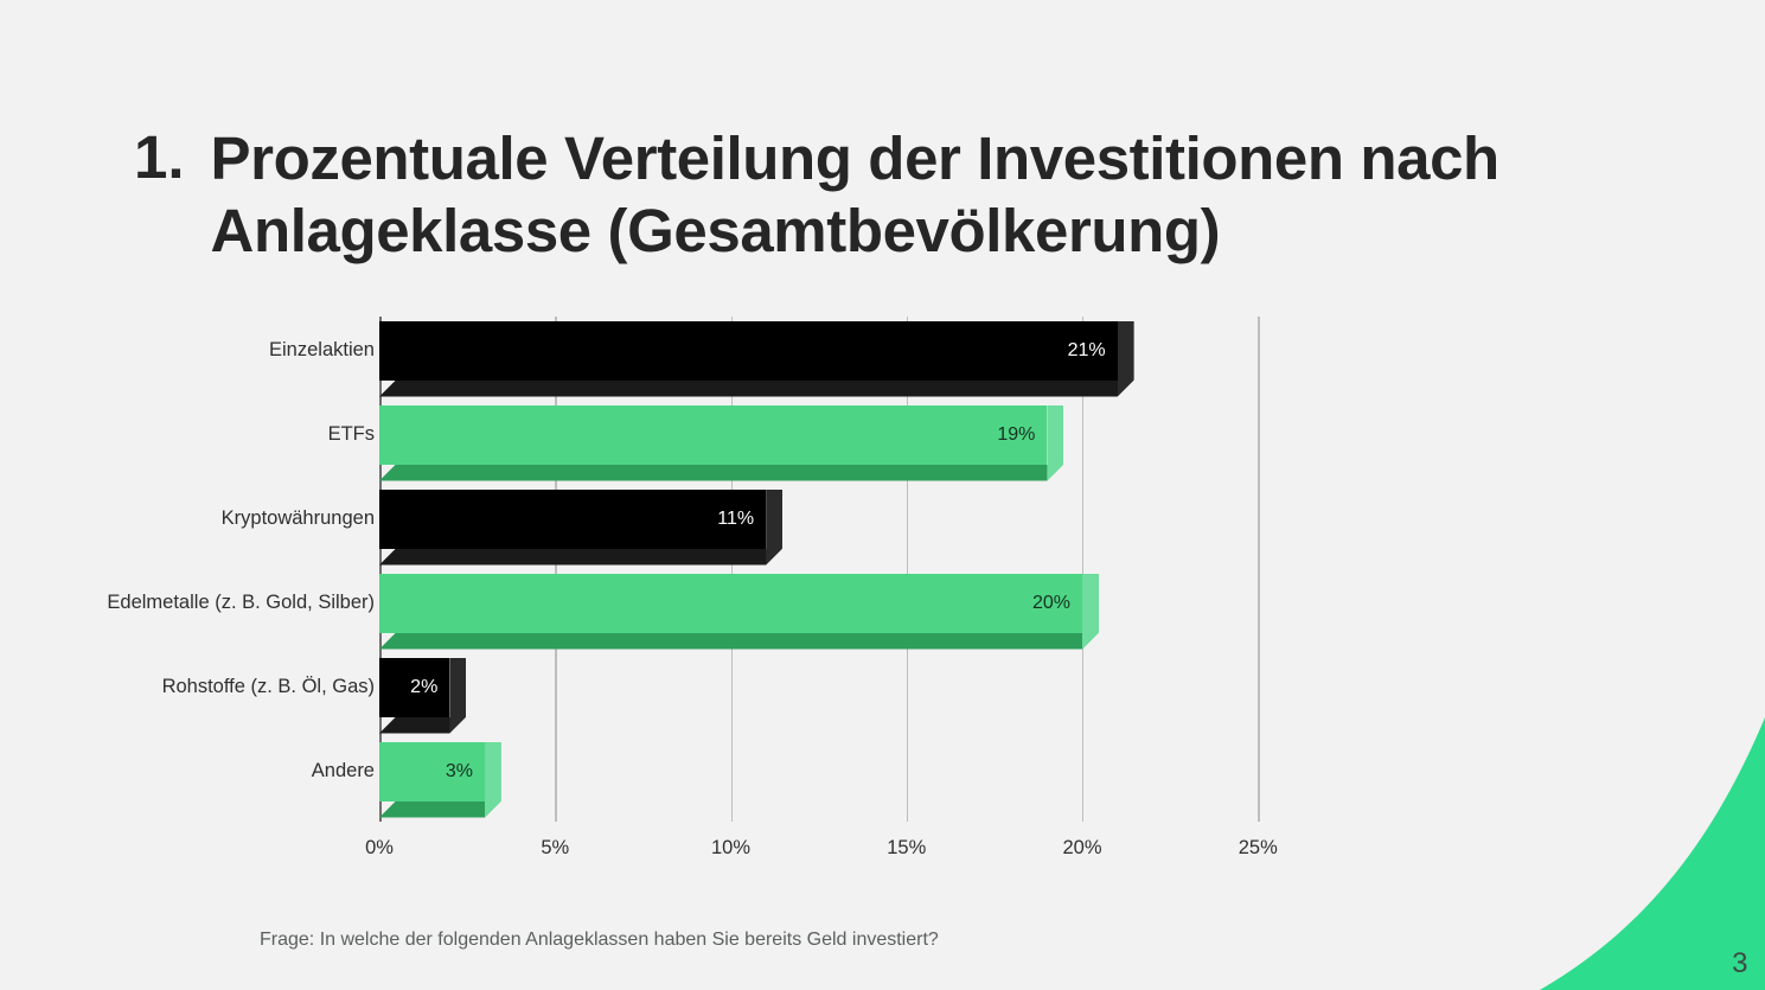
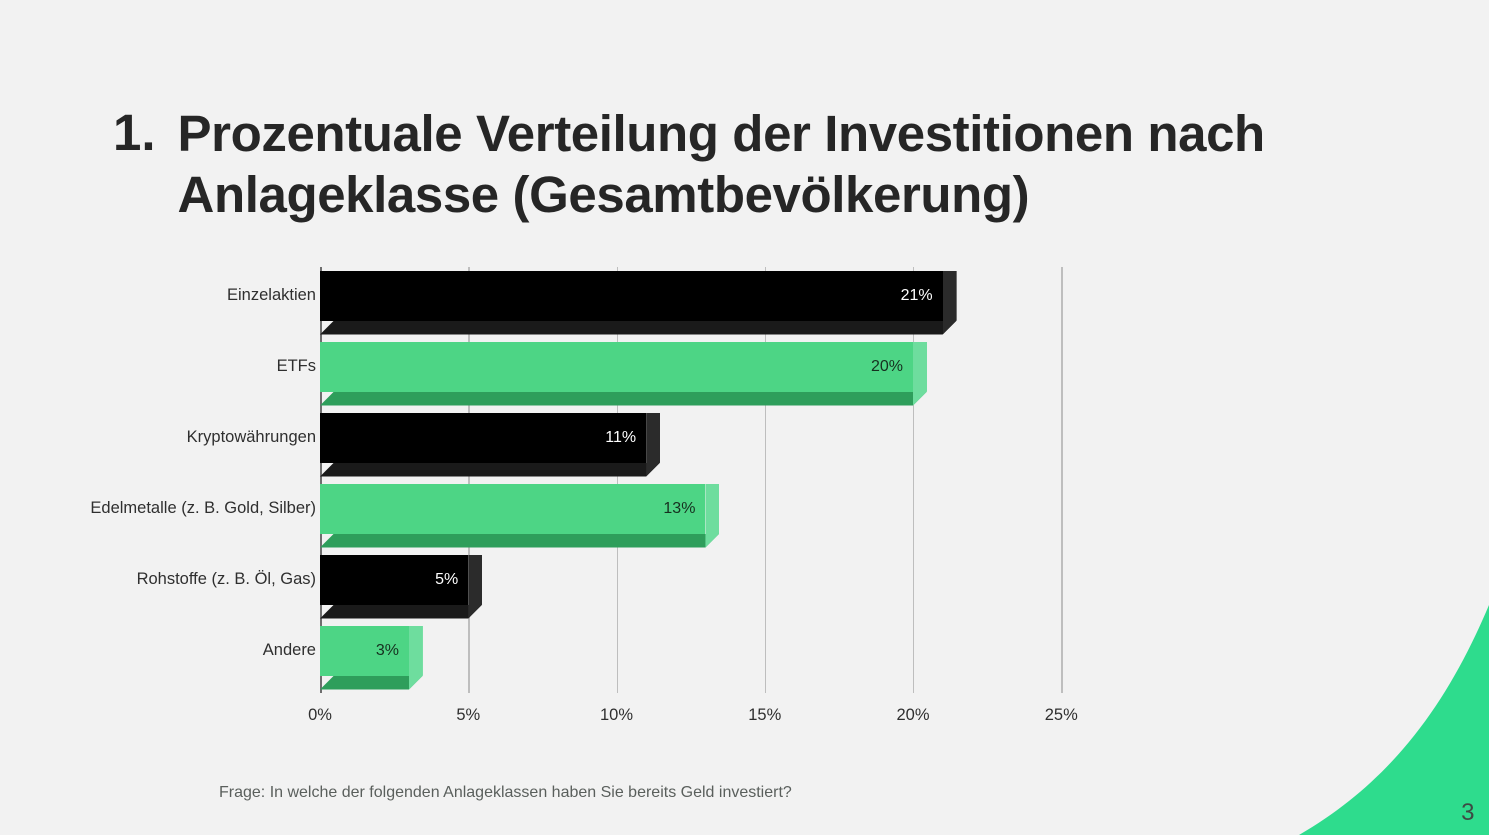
ETFs: 19% -> 20%
Edelmetalle (z. B. Gold, Silber): 20% -> 13%
Rohstoffe (z. B. Öl, Gas): 2% -> 5%
